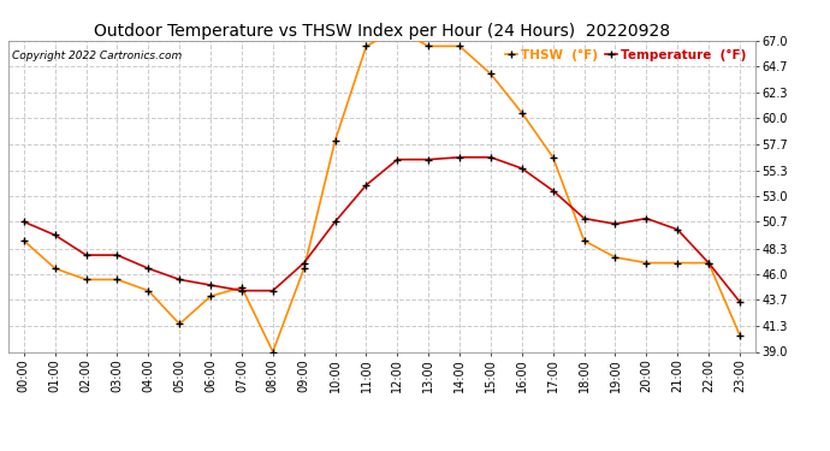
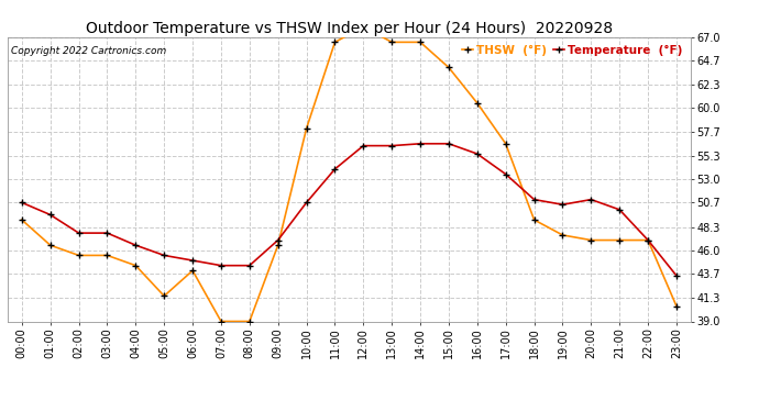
THSW (°F)/07:00: 44.8 -> 39.0
